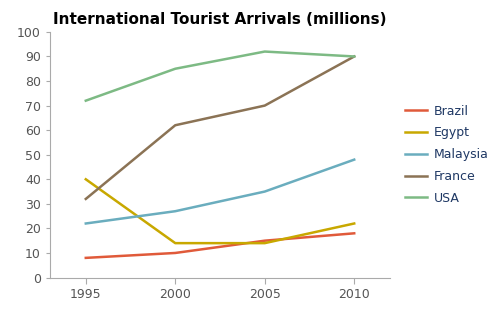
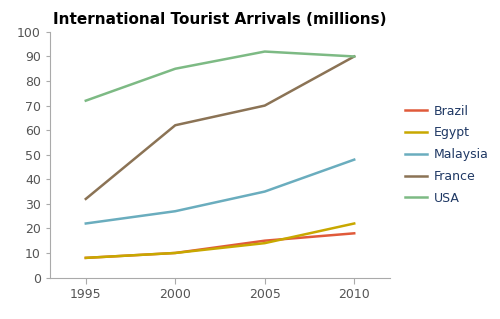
Egypt/1995: 40 -> 8
Egypt/2000: 14 -> 10
